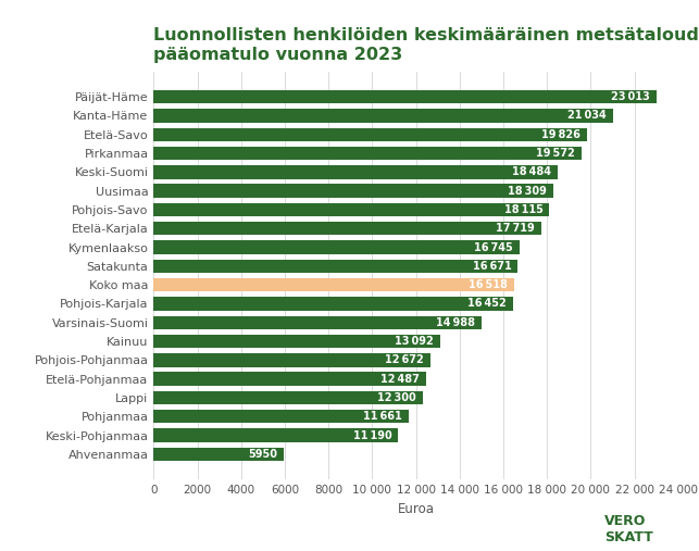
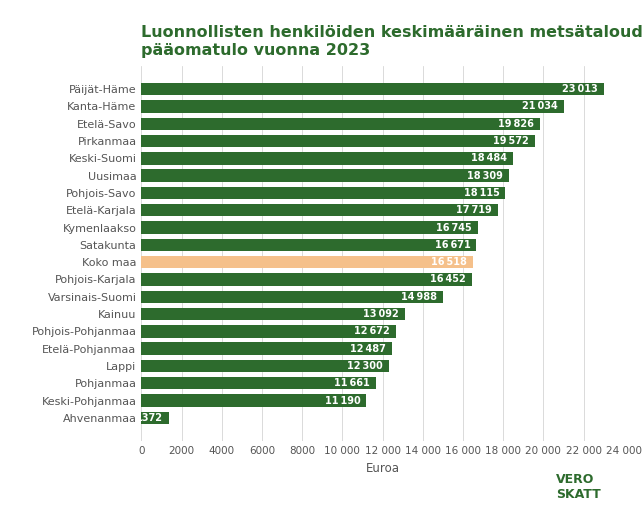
Ahvenanmaa: 5950 -> 1372
